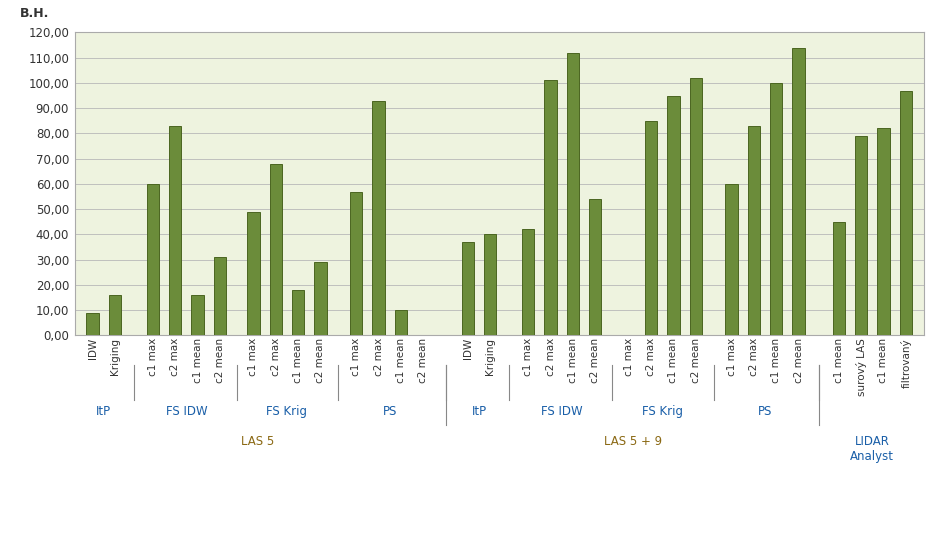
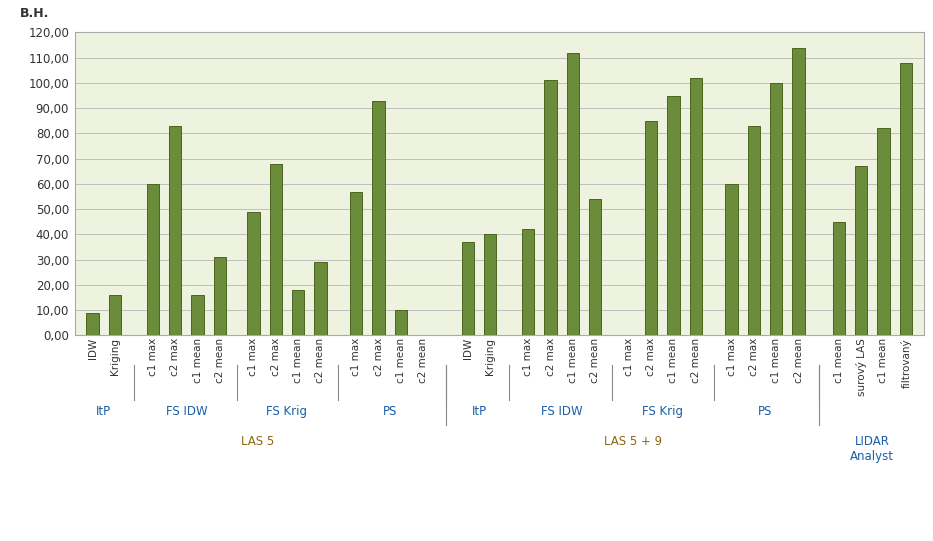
surový LAS: 79 -> 67
filtrovaný: 97 -> 108
